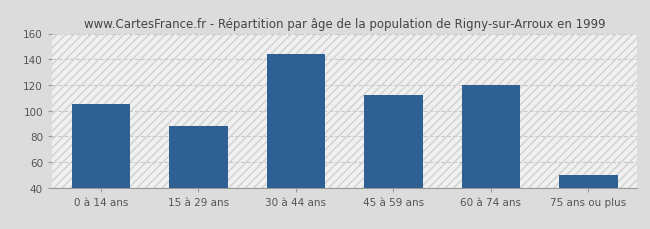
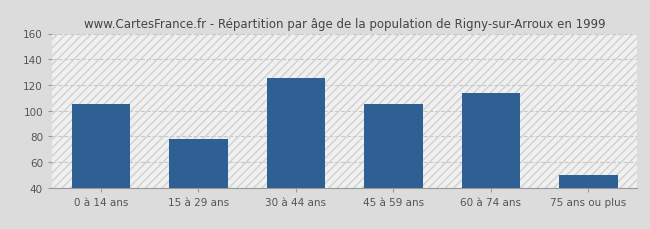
15 à 29 ans: 88 -> 78
30 à 44 ans: 144 -> 125
45 à 59 ans: 112 -> 105
60 à 74 ans: 120 -> 114
